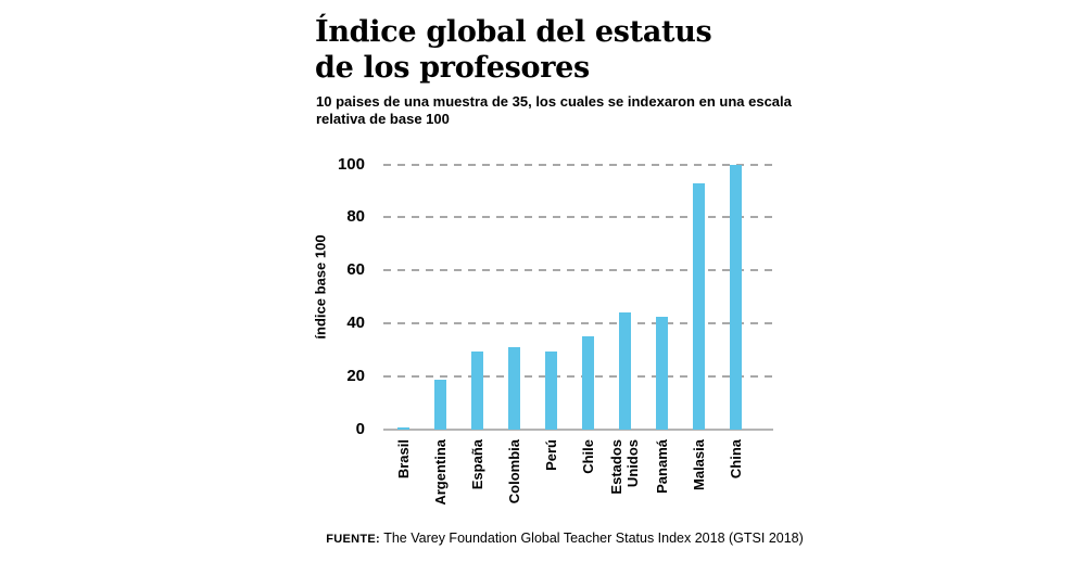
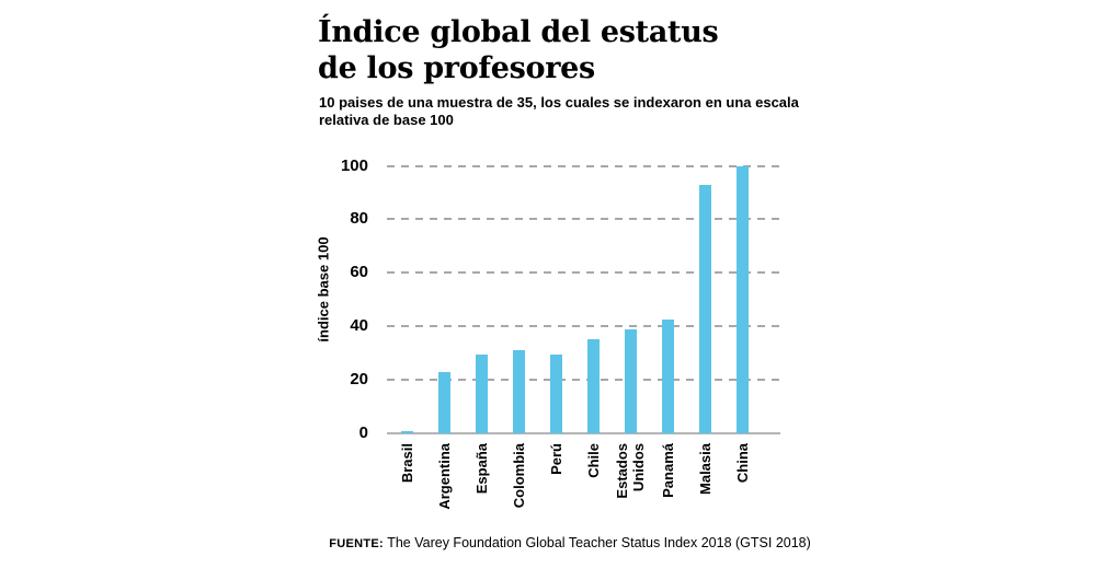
Argentina: 19 -> 23
Estados Unidos: 44 -> 39
